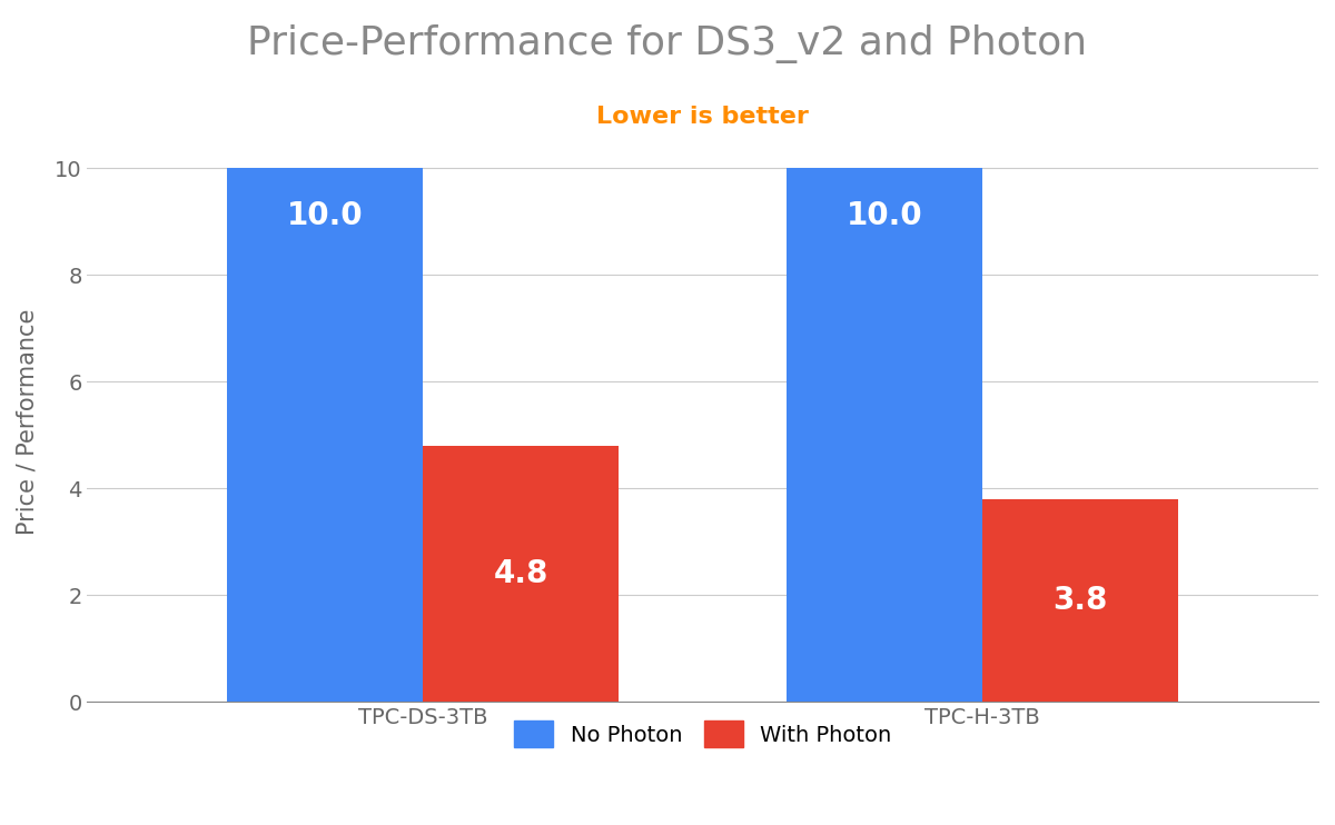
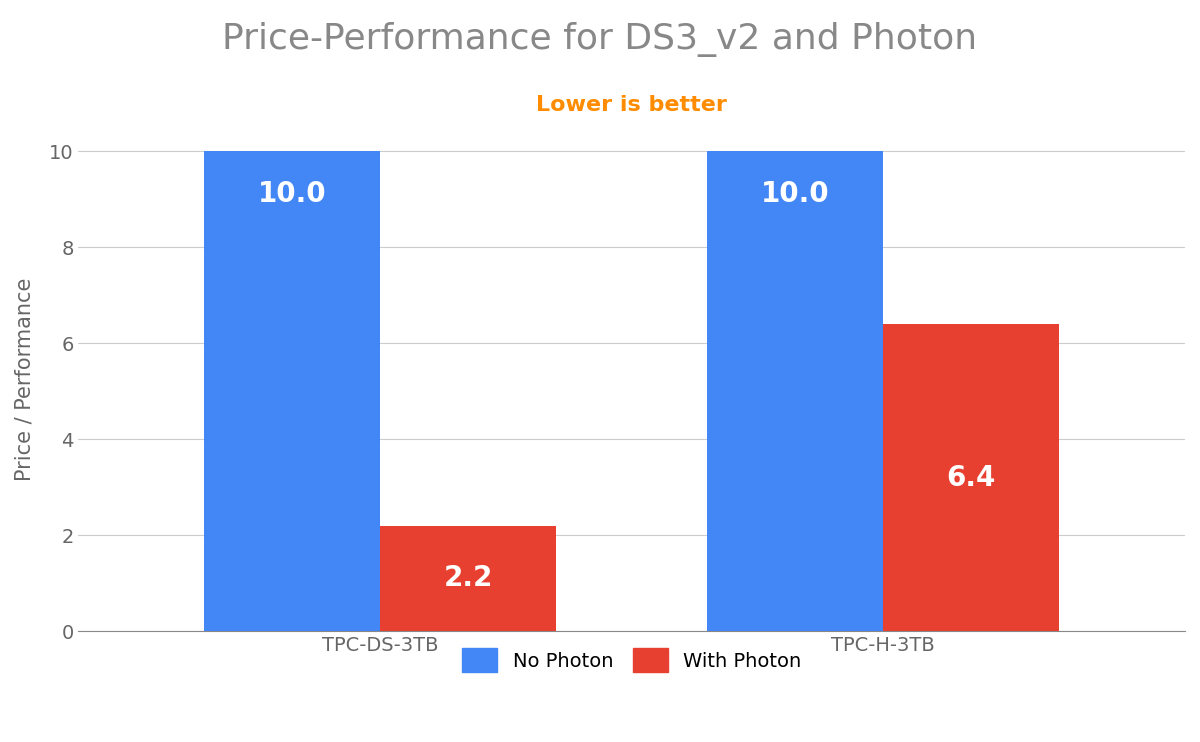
With Photon/TPC-DS-3TB: 4.8 -> 2.2
With Photon/TPC-H-3TB: 3.8 -> 6.4
